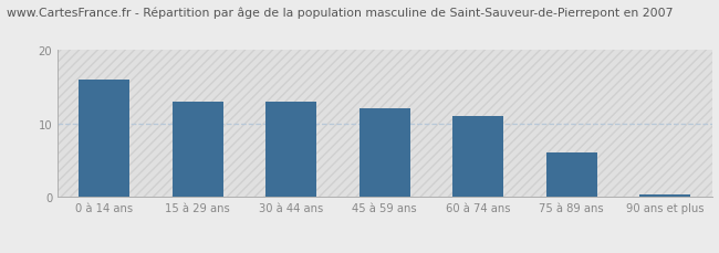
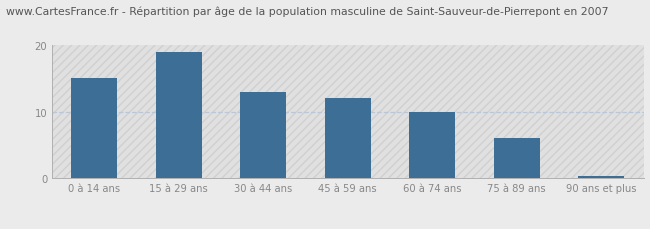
0 à 14 ans: 16.0 -> 15.0
15 à 29 ans: 13.0 -> 19.0
60 à 74 ans: 11.0 -> 10.0
